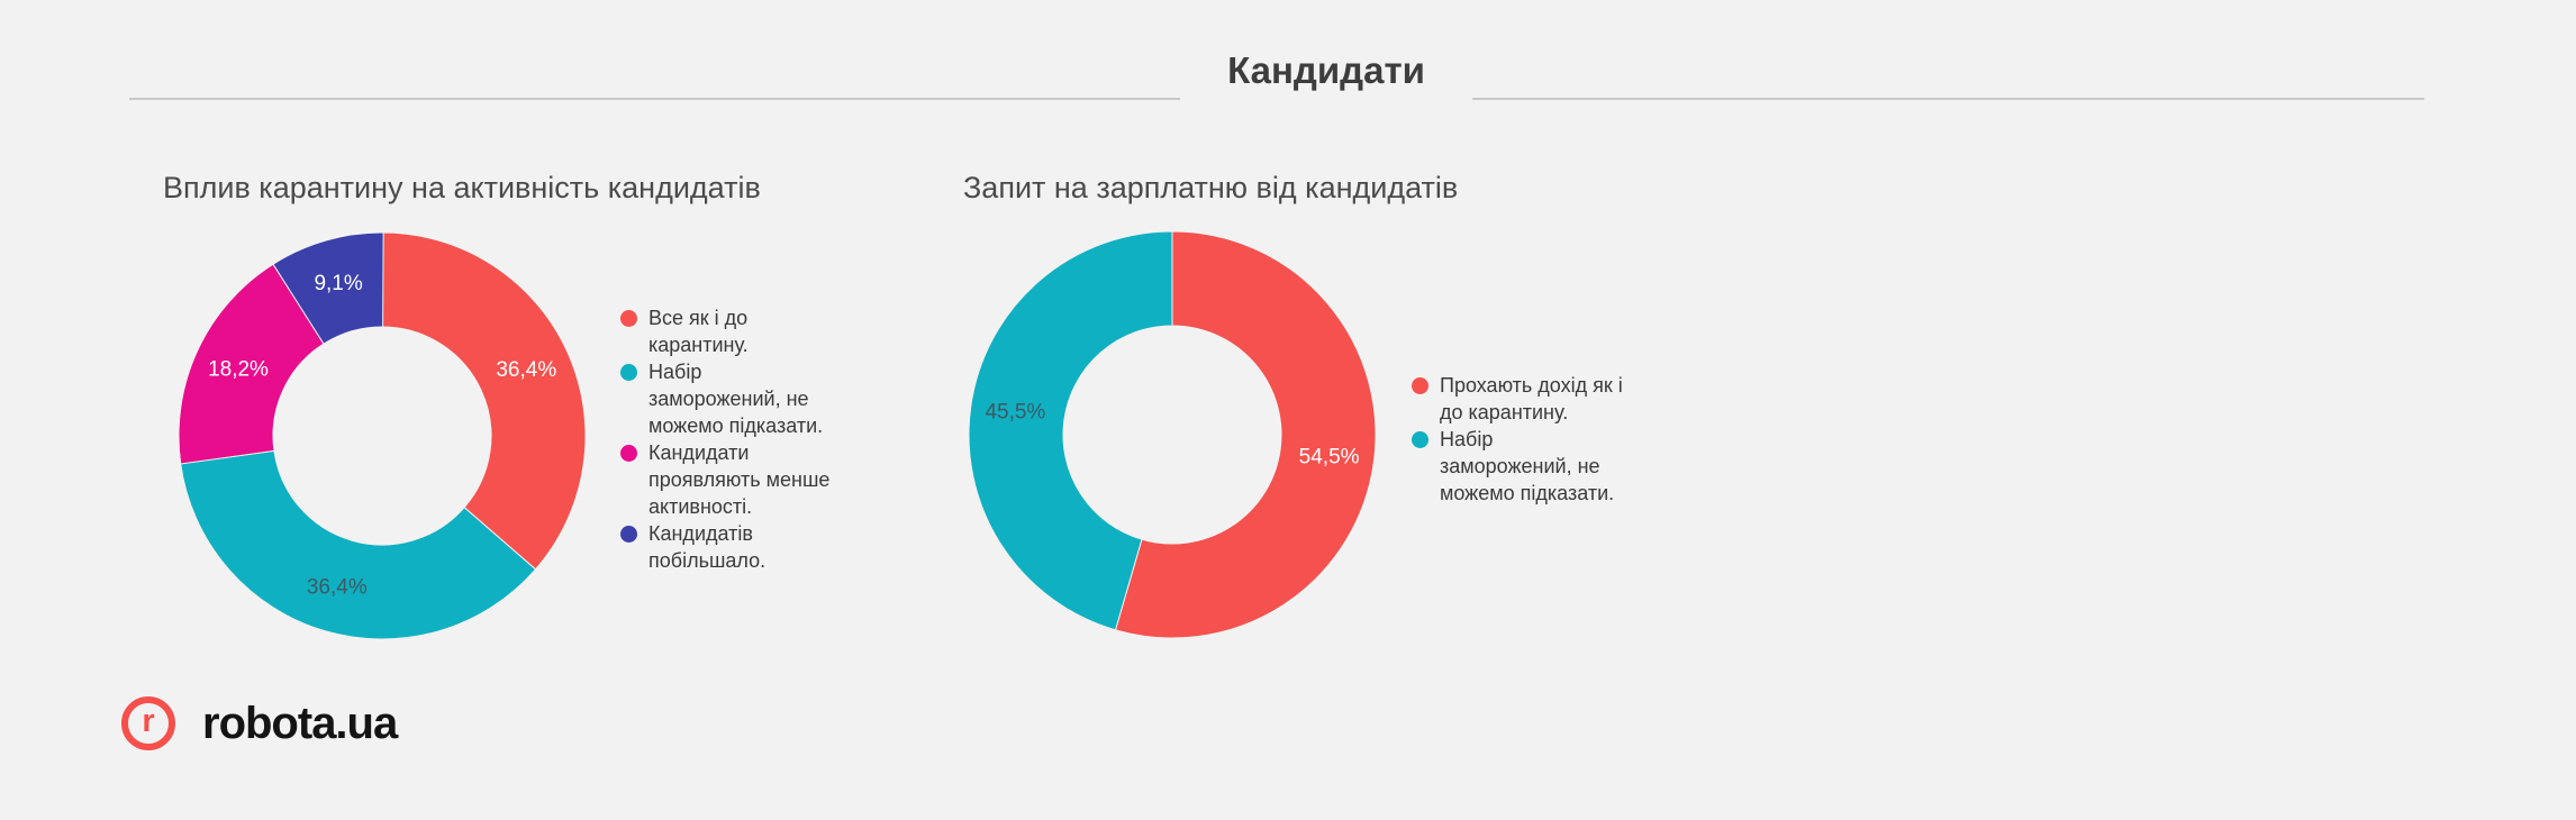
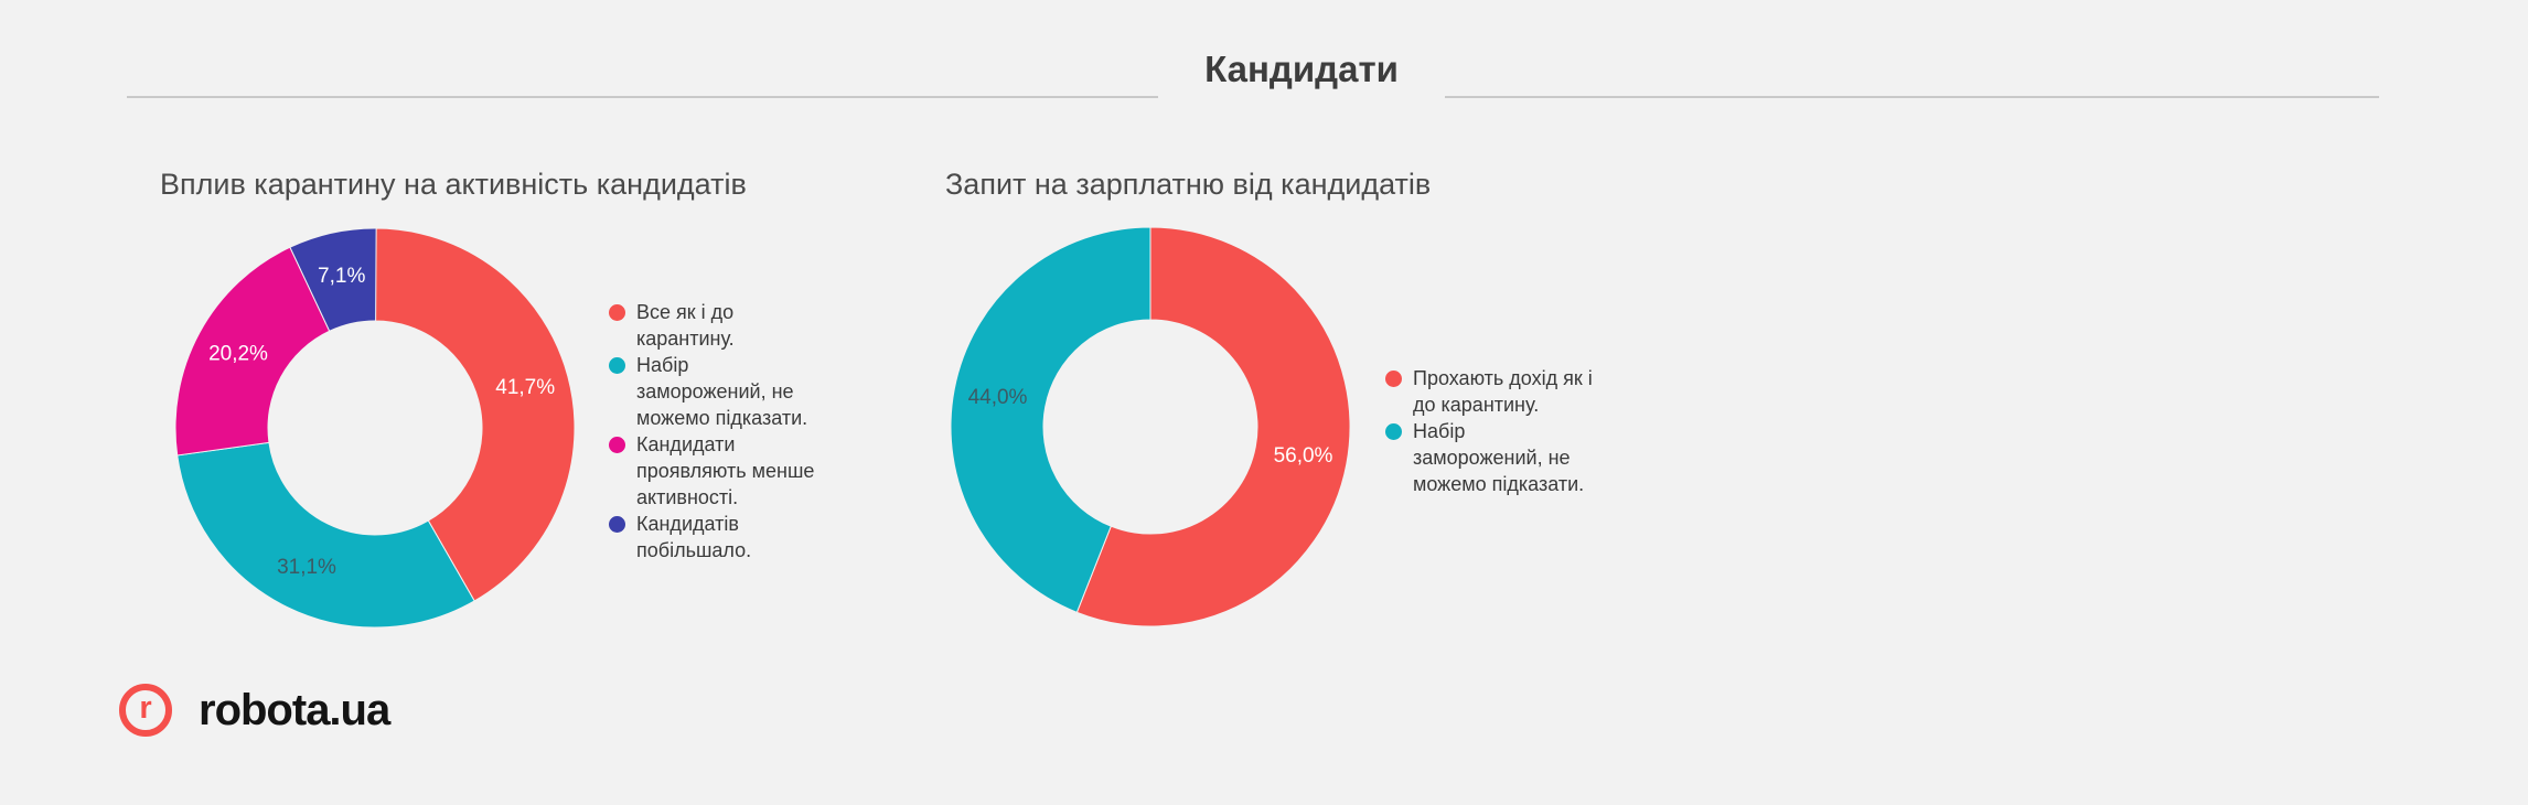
Вплив карантину на активність кандидатів/Все як і до карантину.: 36,4% -> 41,7%
Вплив карантину на активність кандидатів/Набір заморожений, не можемо підказати.: 36,4% -> 31,1%
Вплив карантину на активність кандидатів/Кандидати проявляють менше активності.: 18,2% -> 20,2%
Вплив карантину на активність кандидатів/Кандидатів побільшало.: 9,1% -> 7,1%
Запит на зарплатню від кандидатів/Прохають дохід як і до карантину.: 54,5% -> 56,0%
Запит на зарплатню від кандидатів/Набір заморожений, не можемо підказати.: 45,5% -> 44,0%
